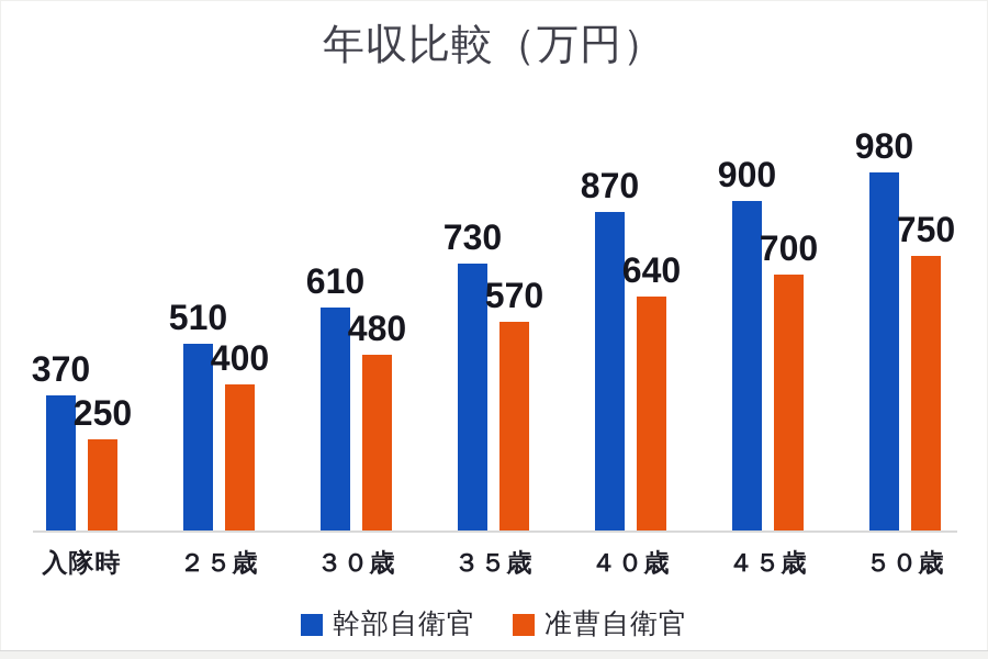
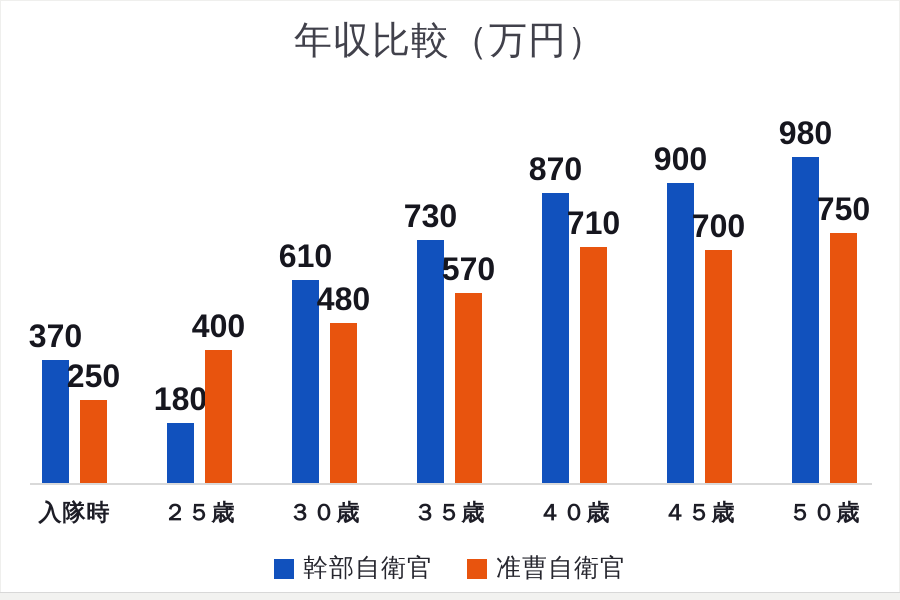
幹部自衛官/２５歳: 510 -> 180
准曹自衛官/４０歳: 640 -> 710
